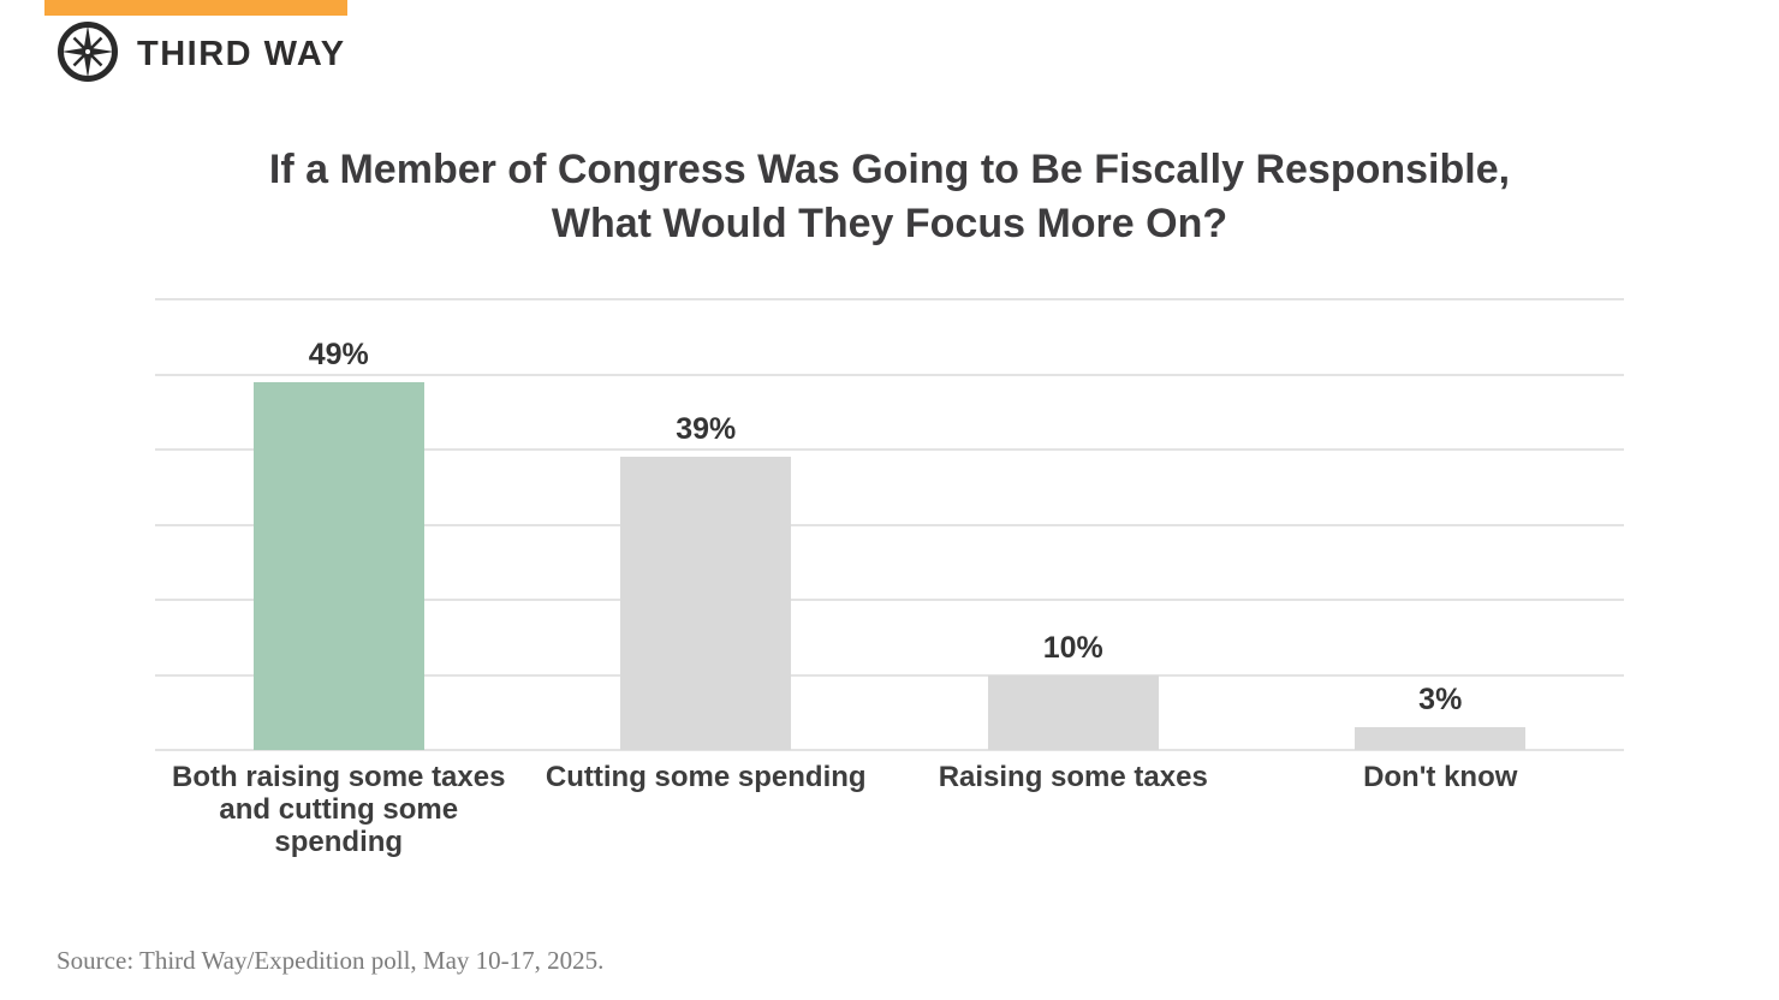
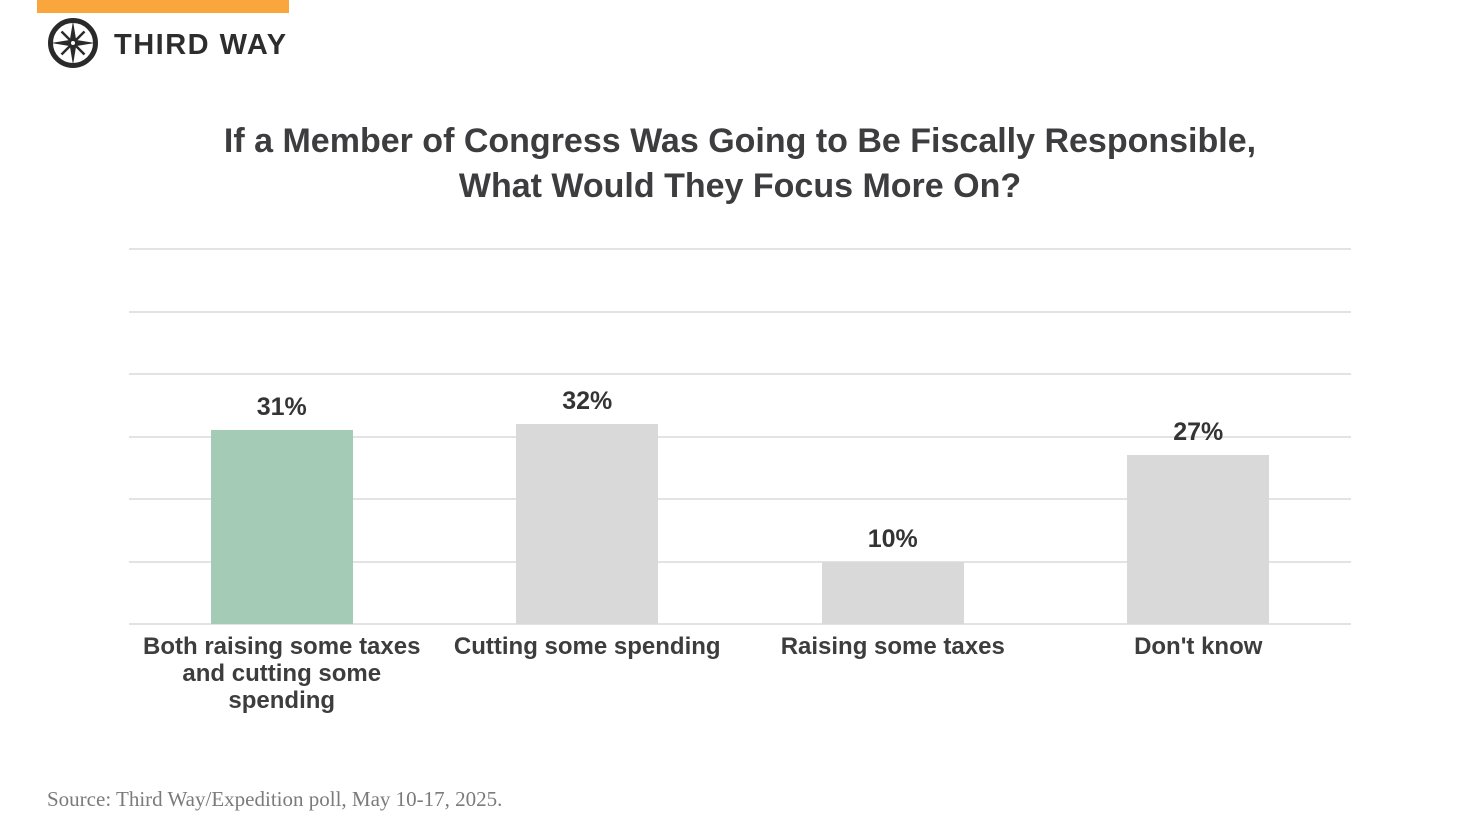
Both raising some taxes and cutting some spending: 49% -> 31%
Cutting some spending: 39% -> 32%
Don't know: 3% -> 27%
